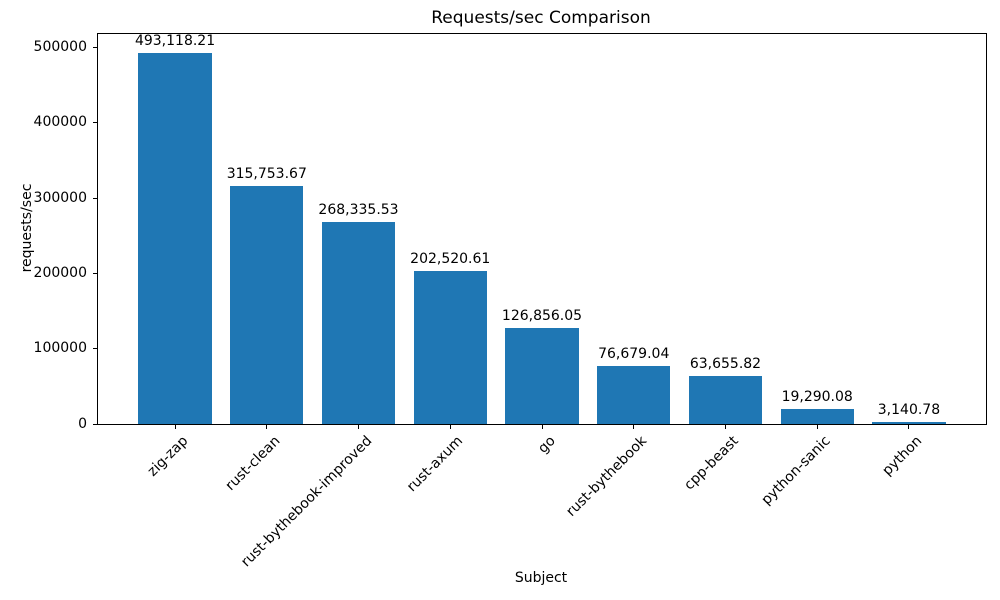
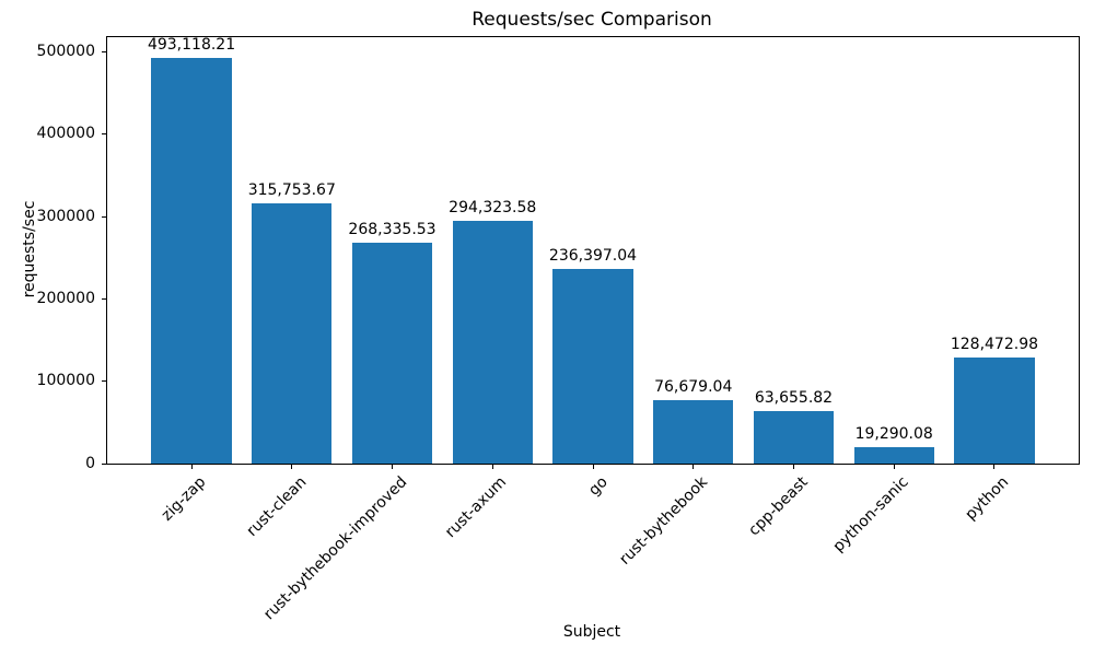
rust-axum: 202,520.61 -> 294,323.58
go: 126,856.05 -> 236,397.04
python: 3,140.78 -> 128,472.98
